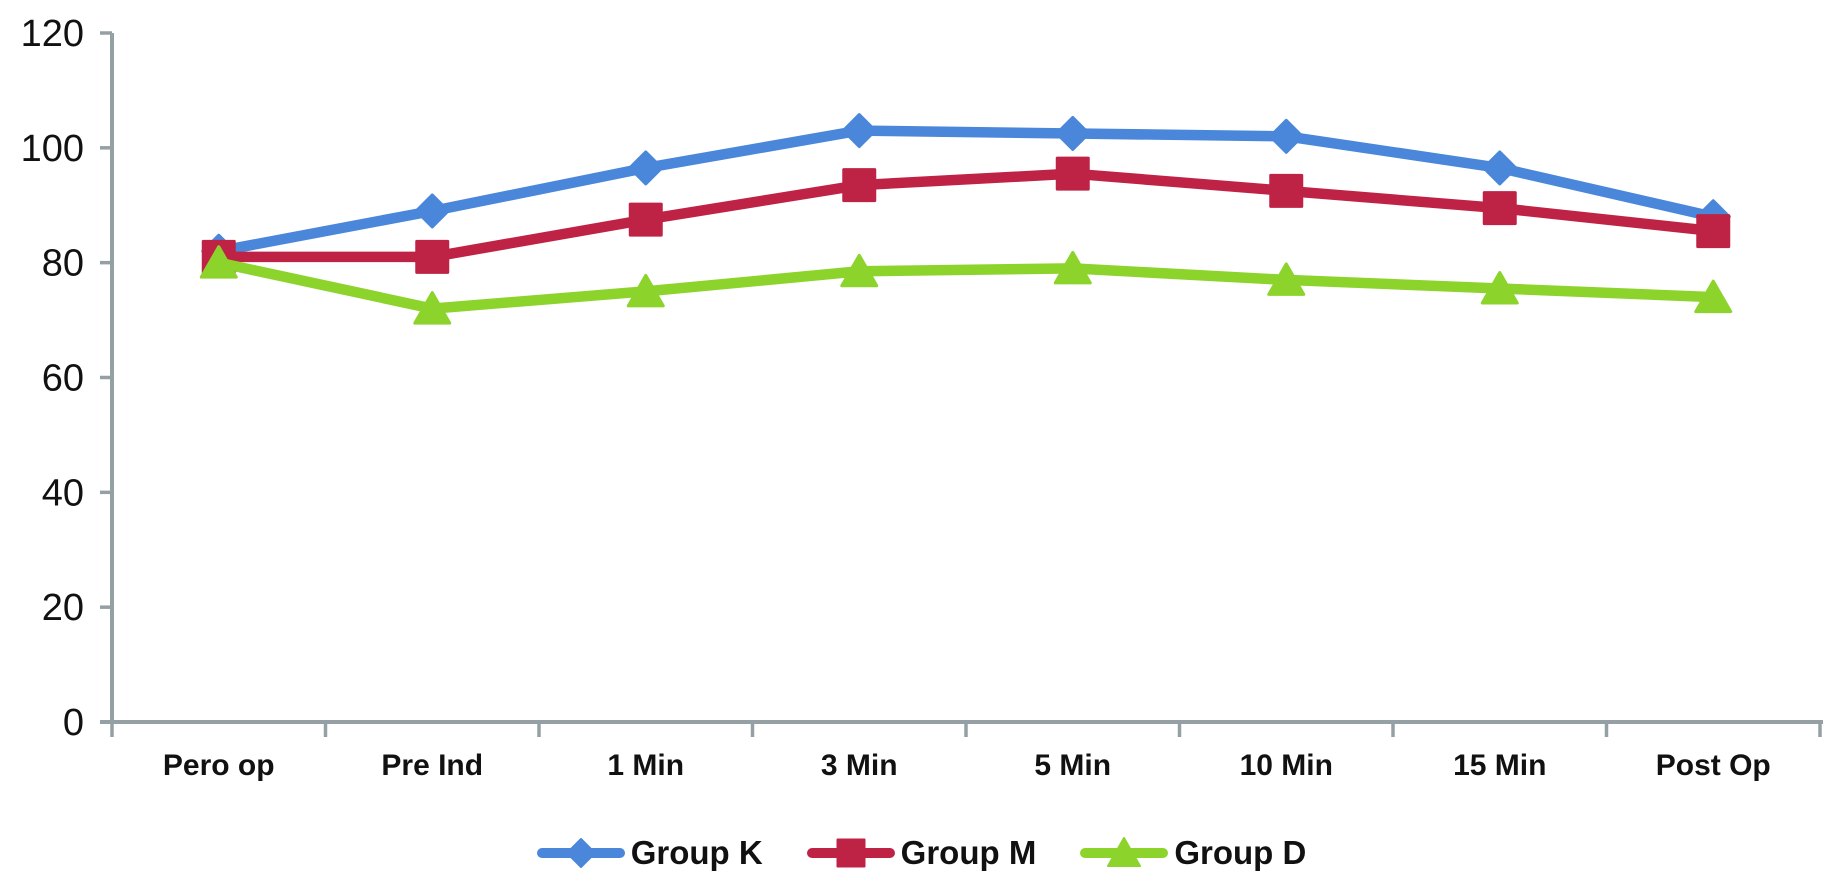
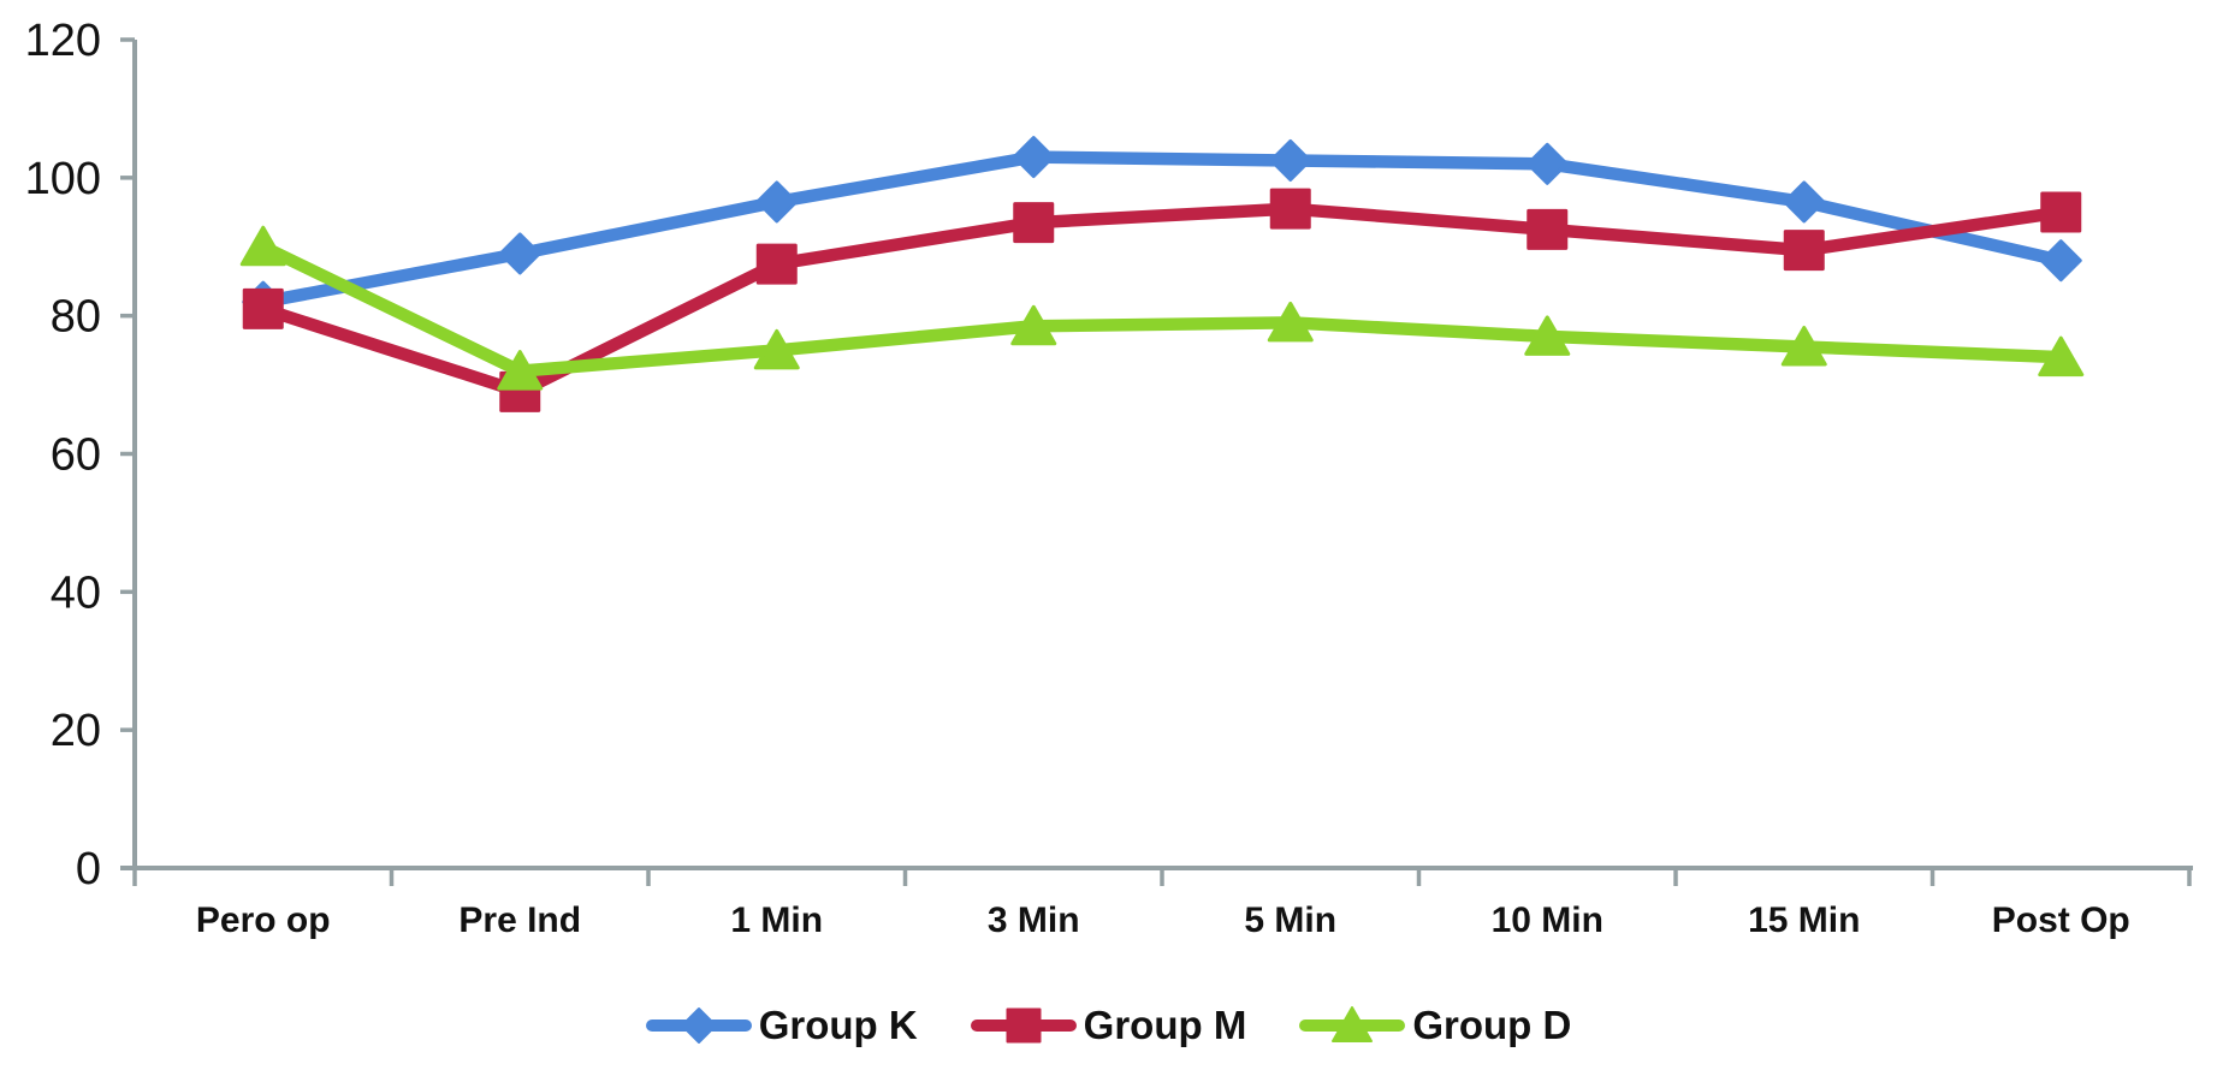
Group D/Pero op: 80 -> 90
Group M/Pre Ind: 81 -> 69
Group M/Post Op: 86 -> 95
